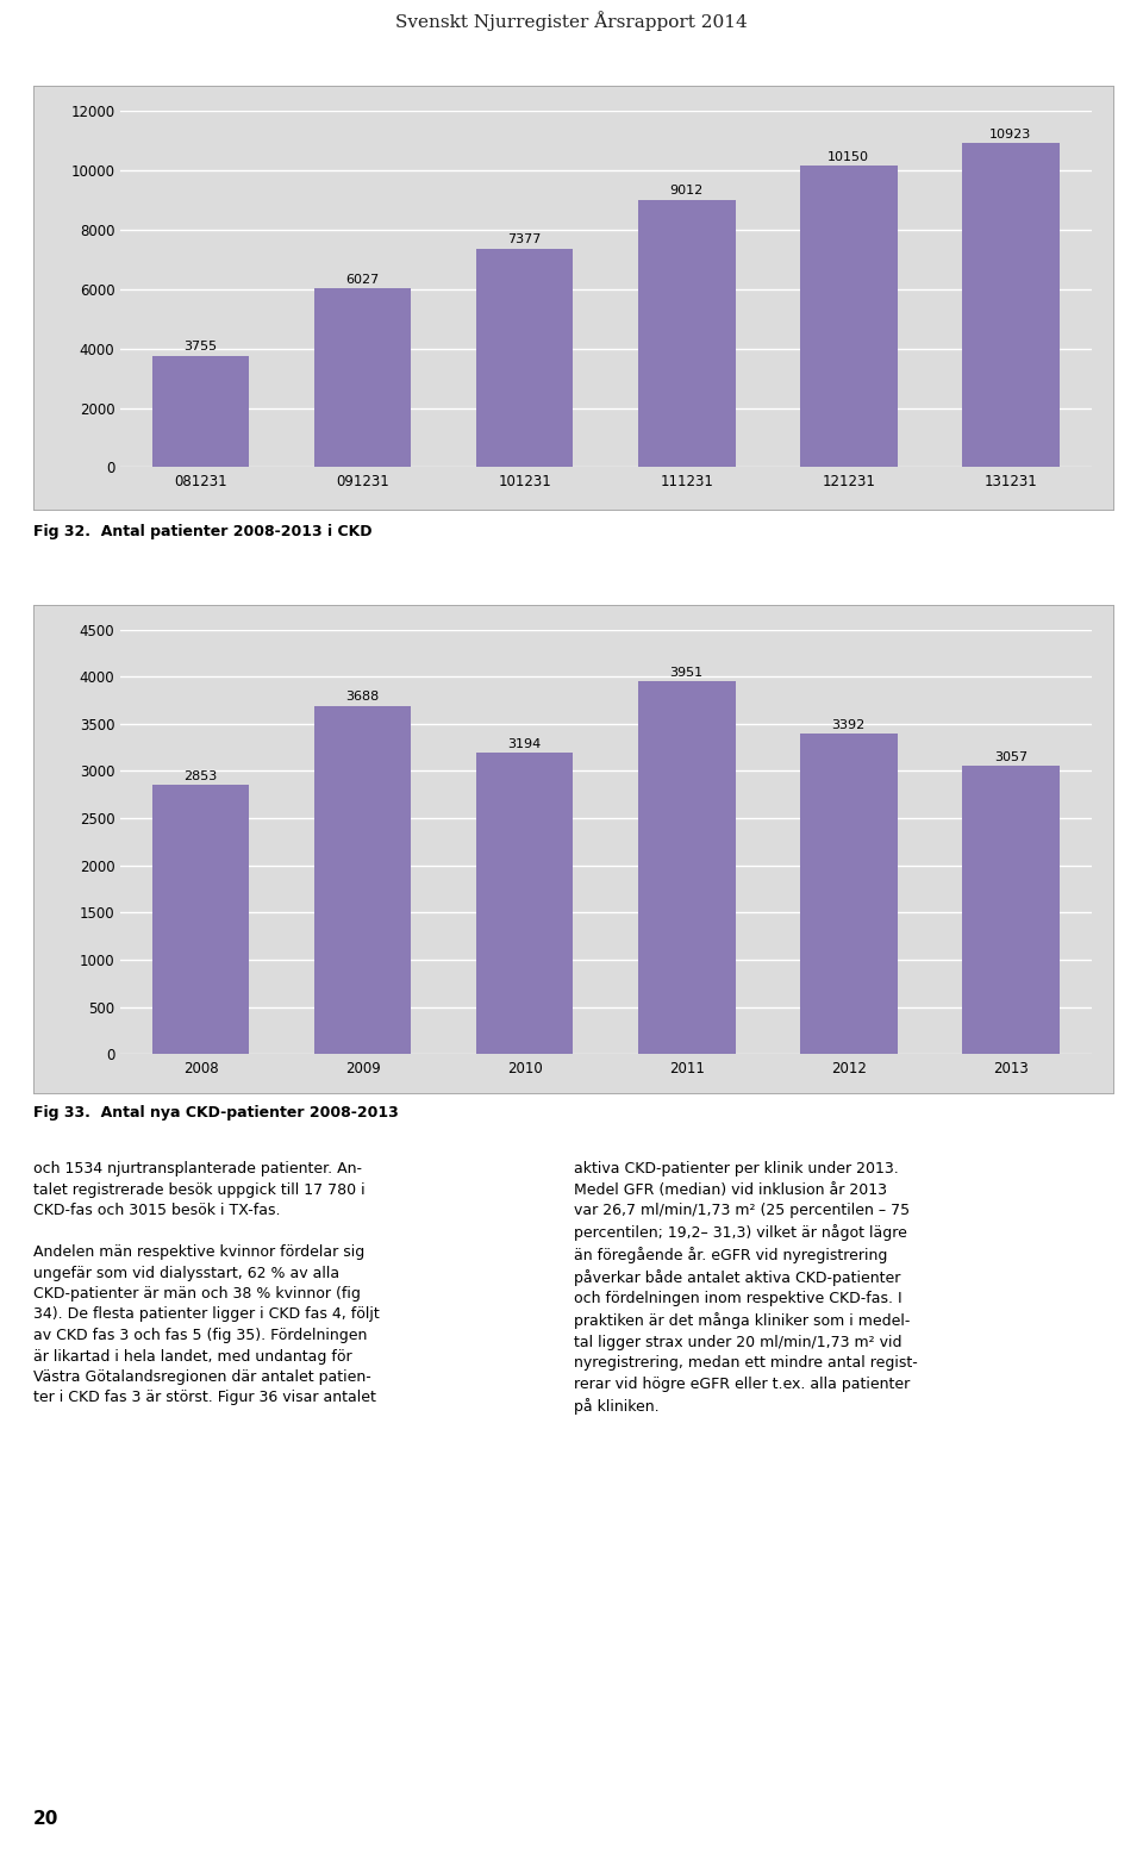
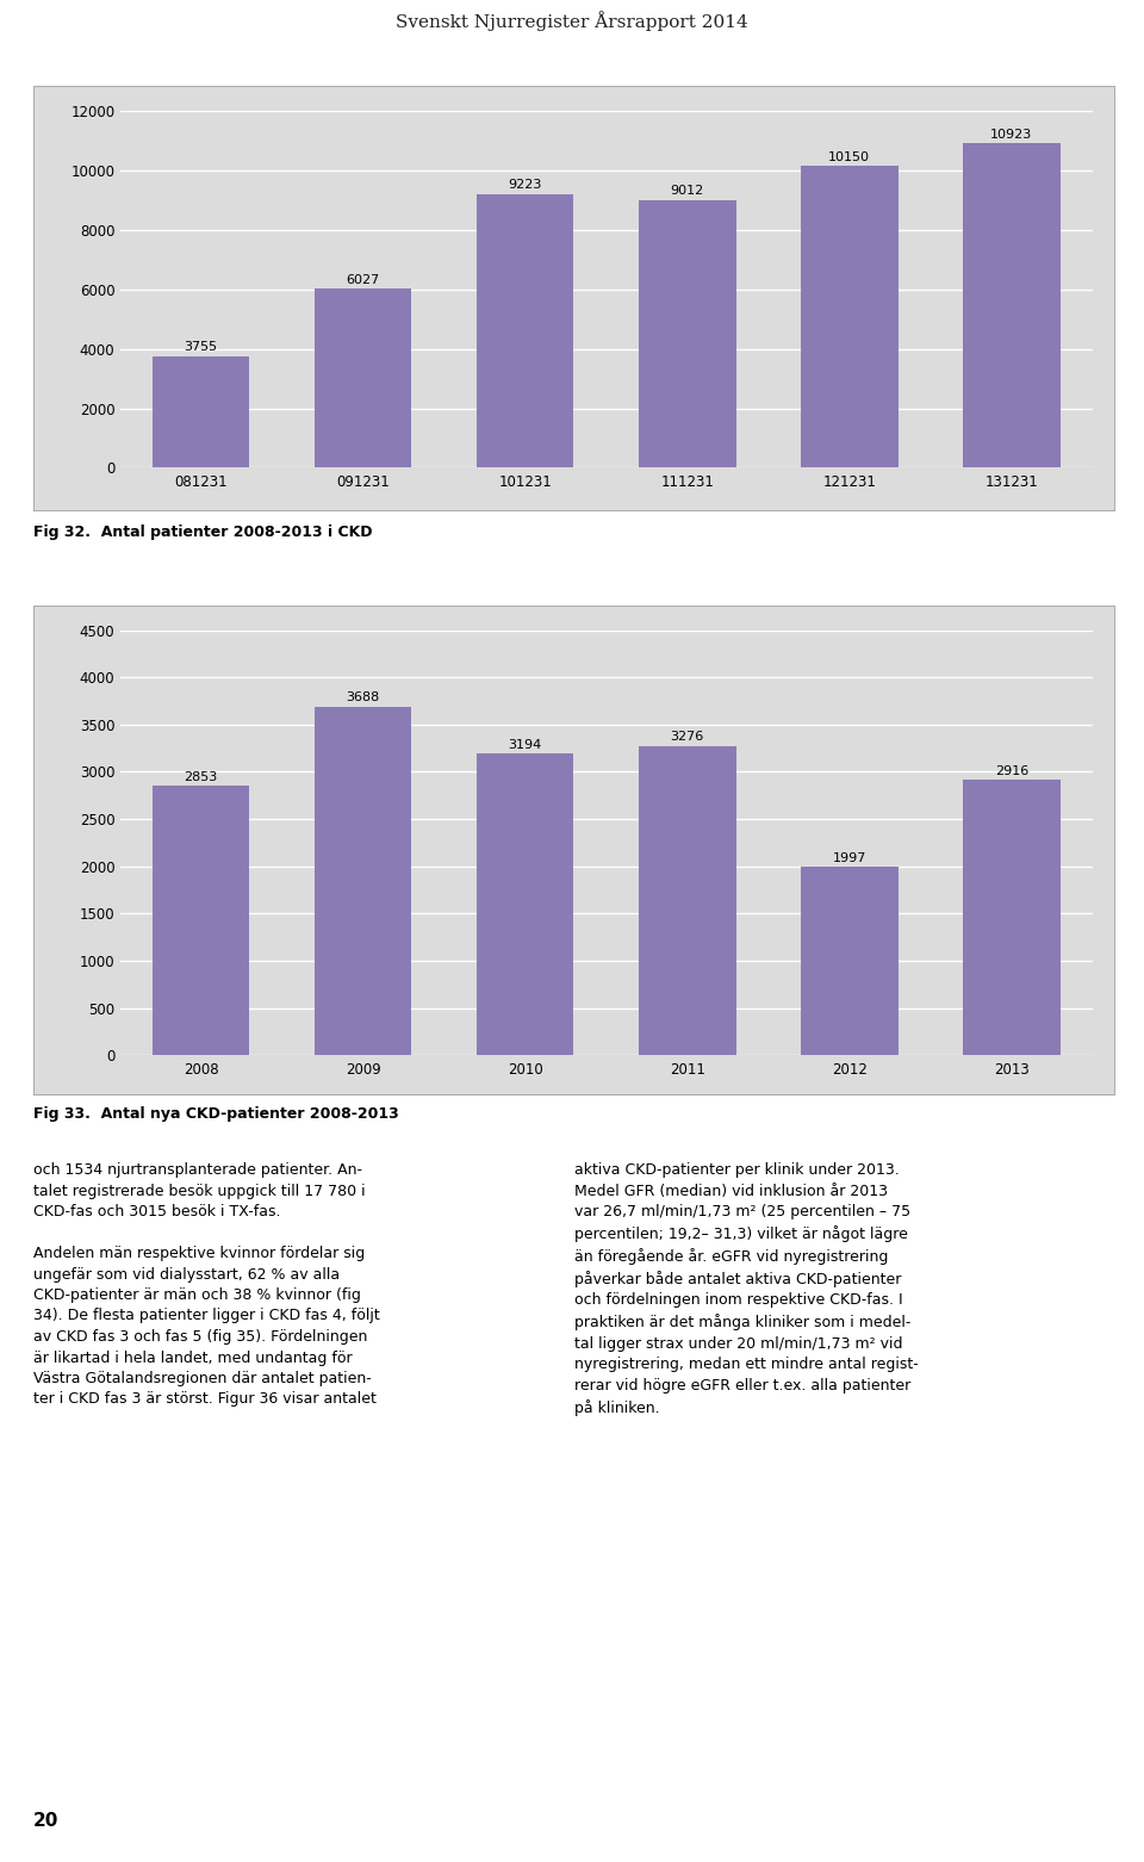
101231: 7377 -> 9223
2011: 3951 -> 3276
2012: 3392 -> 1997
2013: 3057 -> 2916
